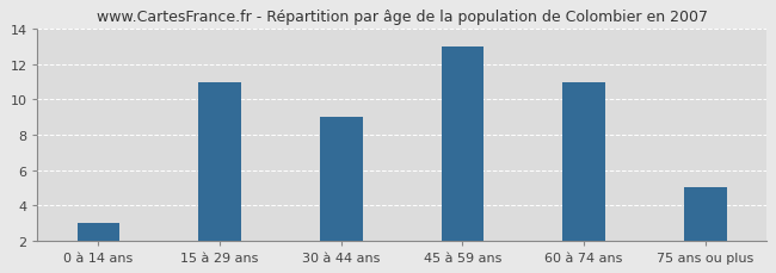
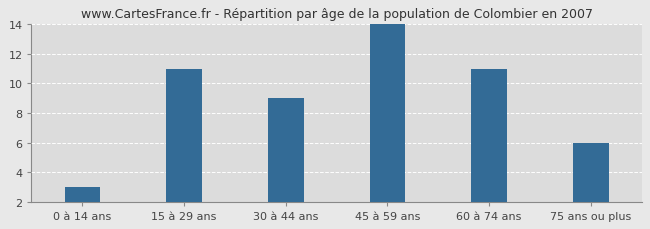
45 à 59 ans: 13 -> 14
75 ans ou plus: 5 -> 6
